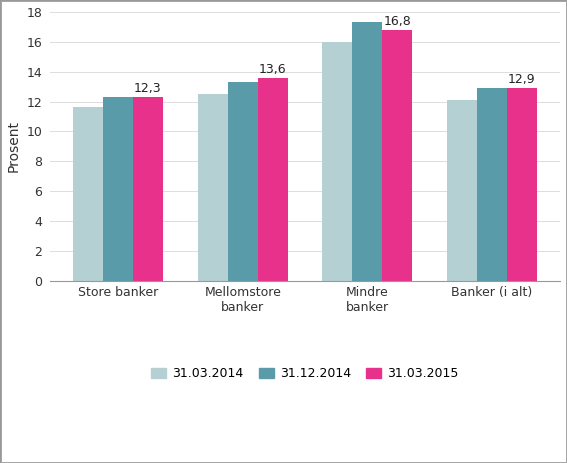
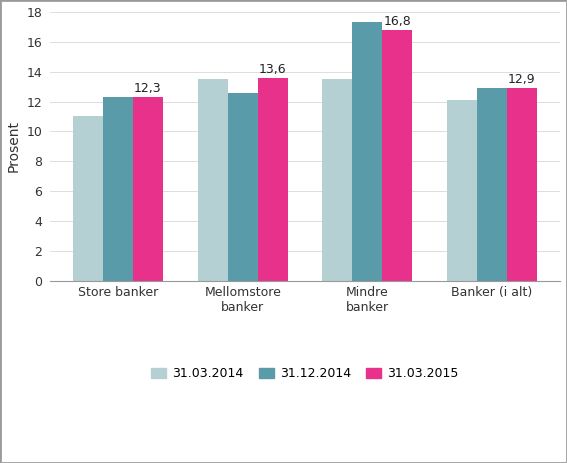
31.03.2014/Store banker: 11.6 -> 11.0
31.03.2014/Mellomstore banker: 12.5 -> 13.5
31.12.2014/Mellomstore banker: 13.3 -> 12.6
31.03.2014/Mindre banker: 16.0 -> 13.5
